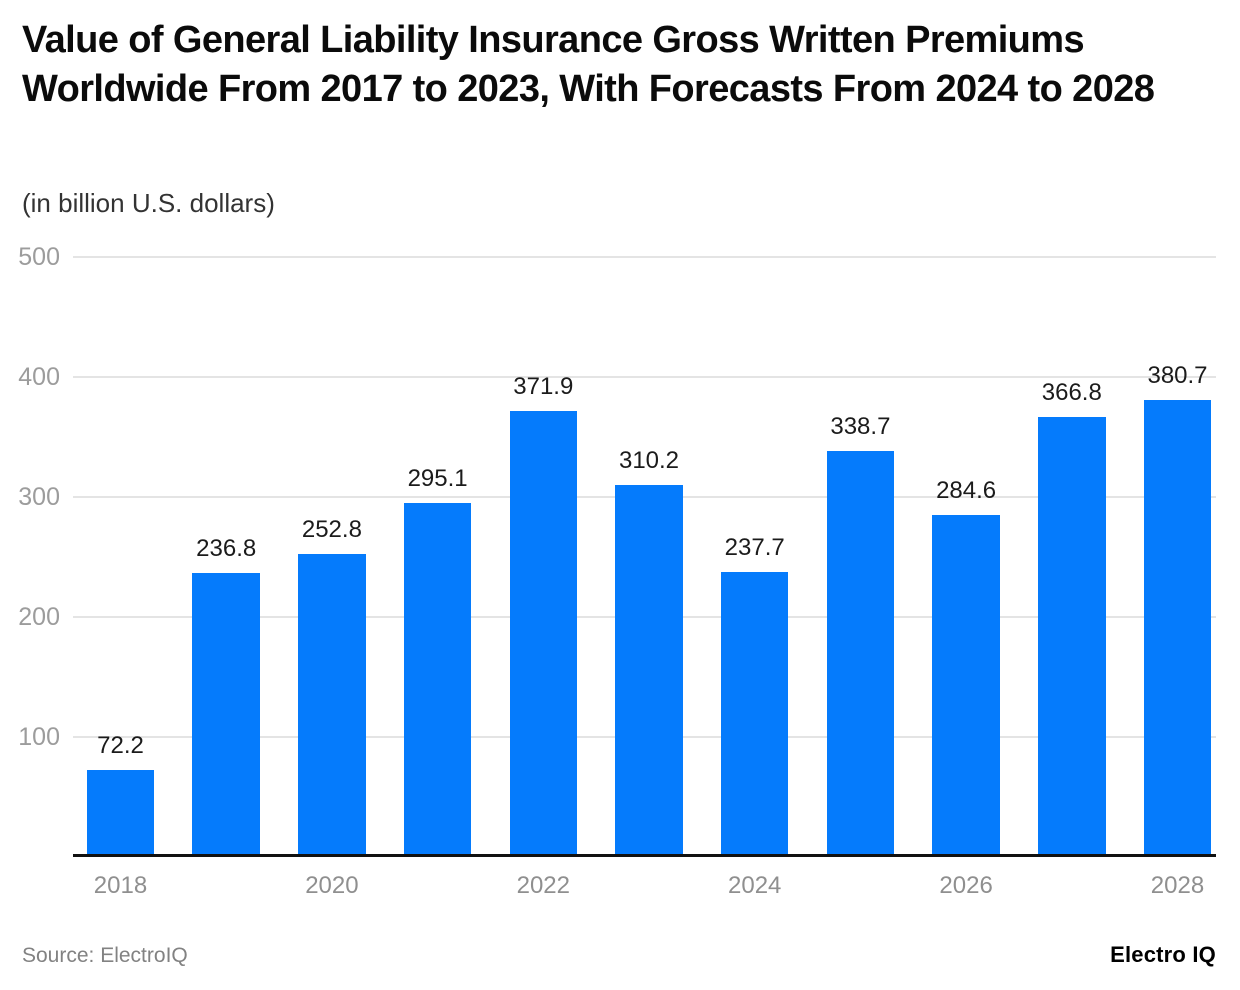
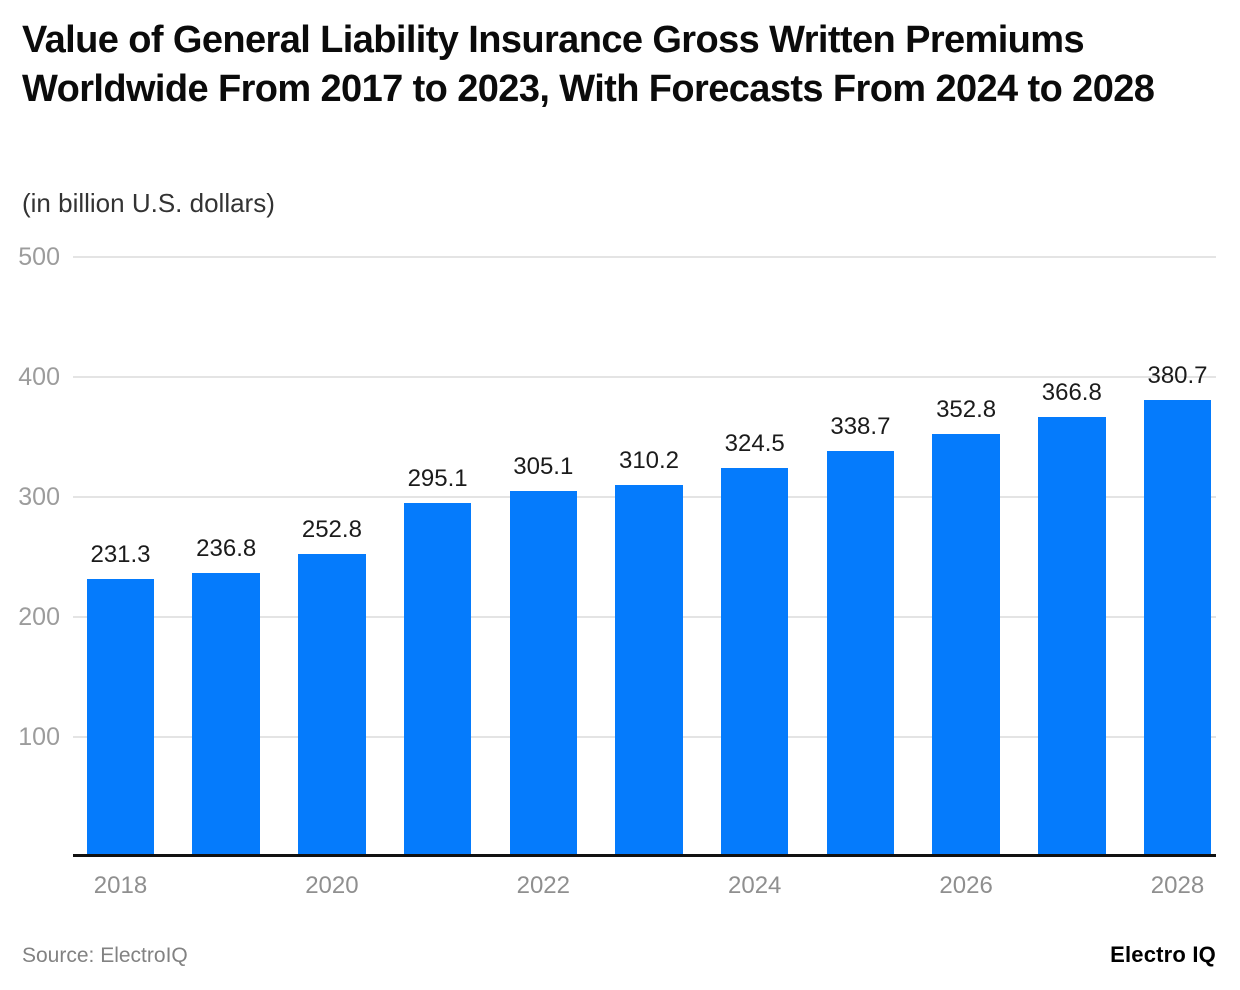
2018: 72.2 -> 231.3
2022: 371.9 -> 305.1
2024: 237.7 -> 324.5
2026: 284.6 -> 352.8
